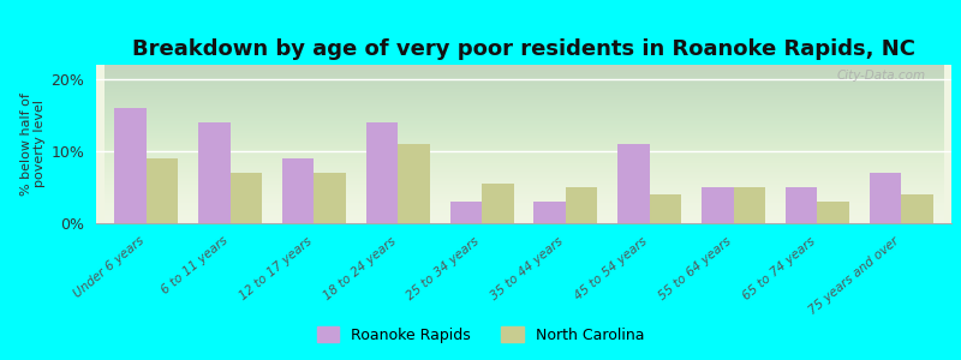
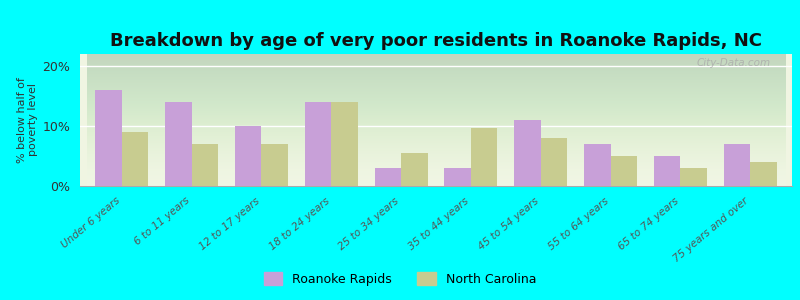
Roanoke Rapids/12 to 17 years: 9% -> 10%
North Carolina/18 to 24 years: 11.0% -> 14.0%
North Carolina/35 to 44 years: 5.0% -> 9.6%
North Carolina/45 to 54 years: 4.0% -> 8.0%
Roanoke Rapids/55 to 64 years: 5% -> 7%
